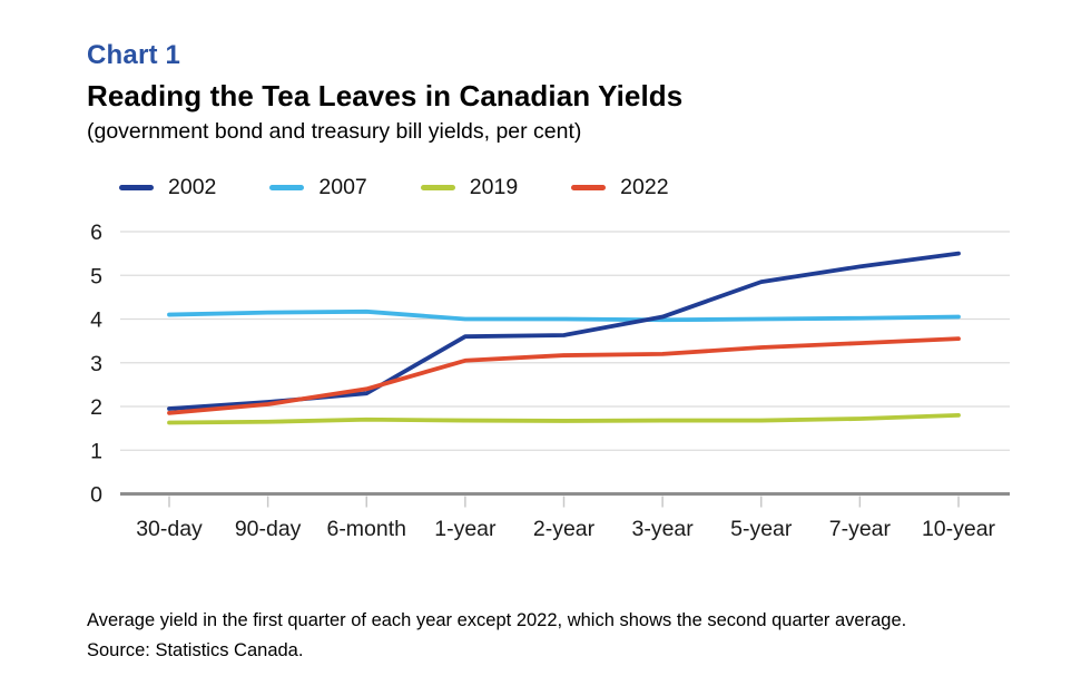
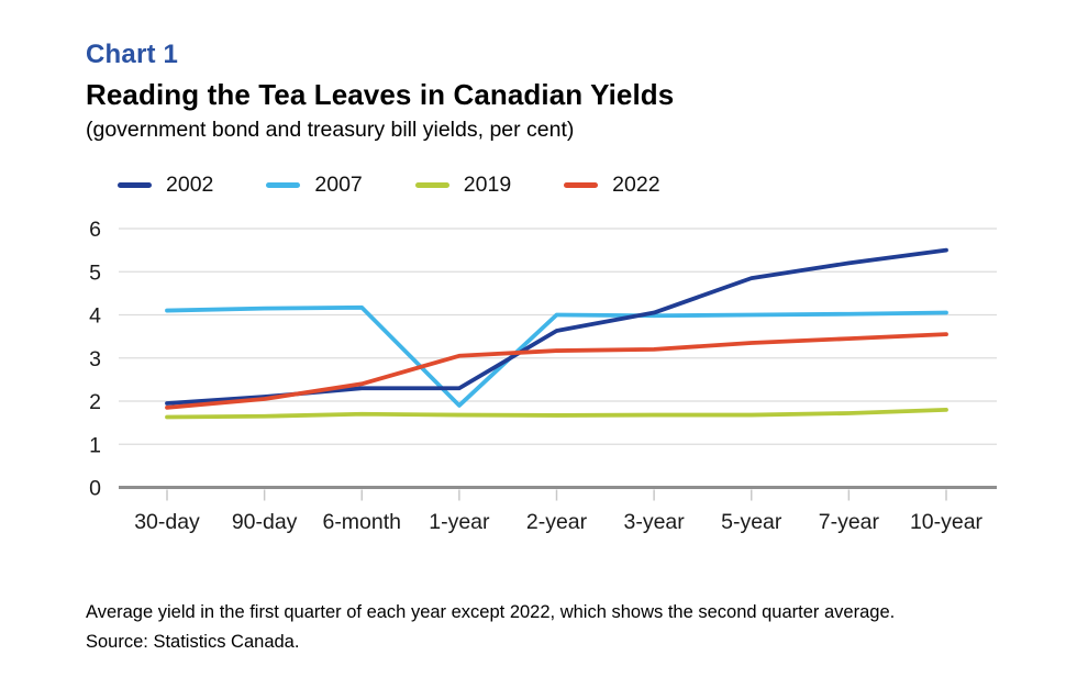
2002/1-year: 3.6 -> 2.3
2007/1-year: 4.0 -> 1.9
